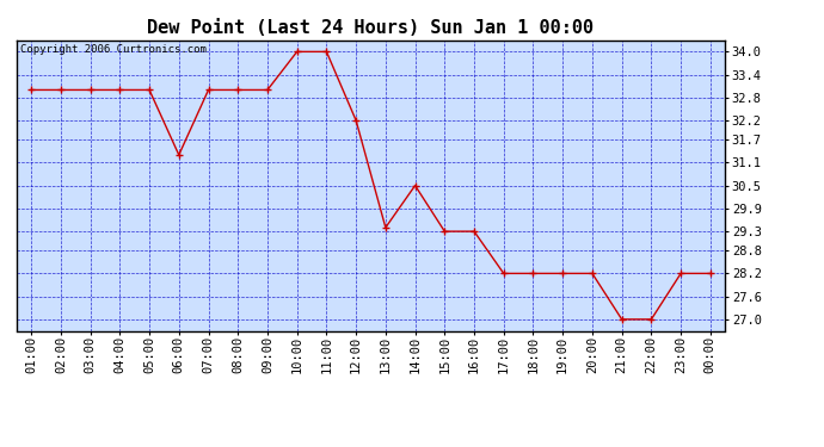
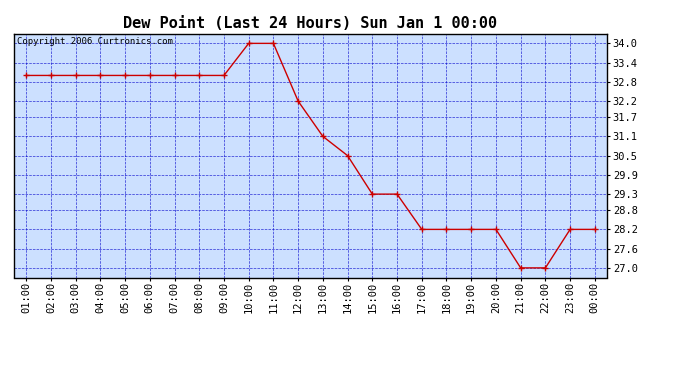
06:00: 31.3 -> 33.0
13:00: 29.4 -> 31.1
